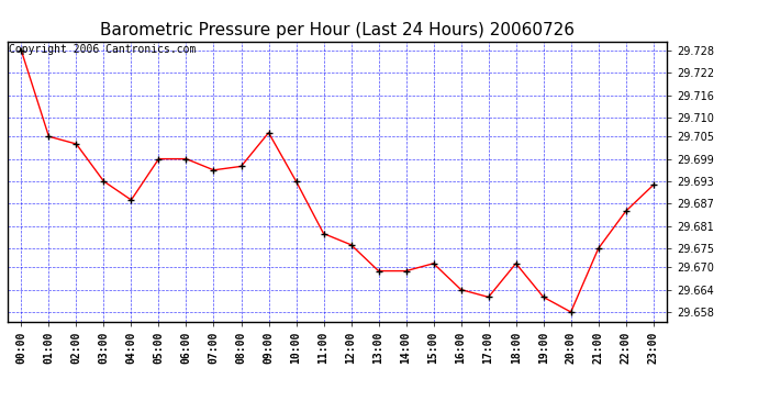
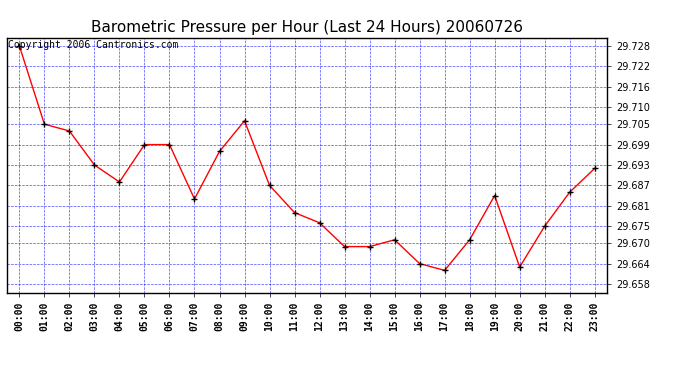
07:00: 29.696 -> 29.683
10:00: 29.693 -> 29.687
19:00: 29.662 -> 29.684
20:00: 29.658 -> 29.663
